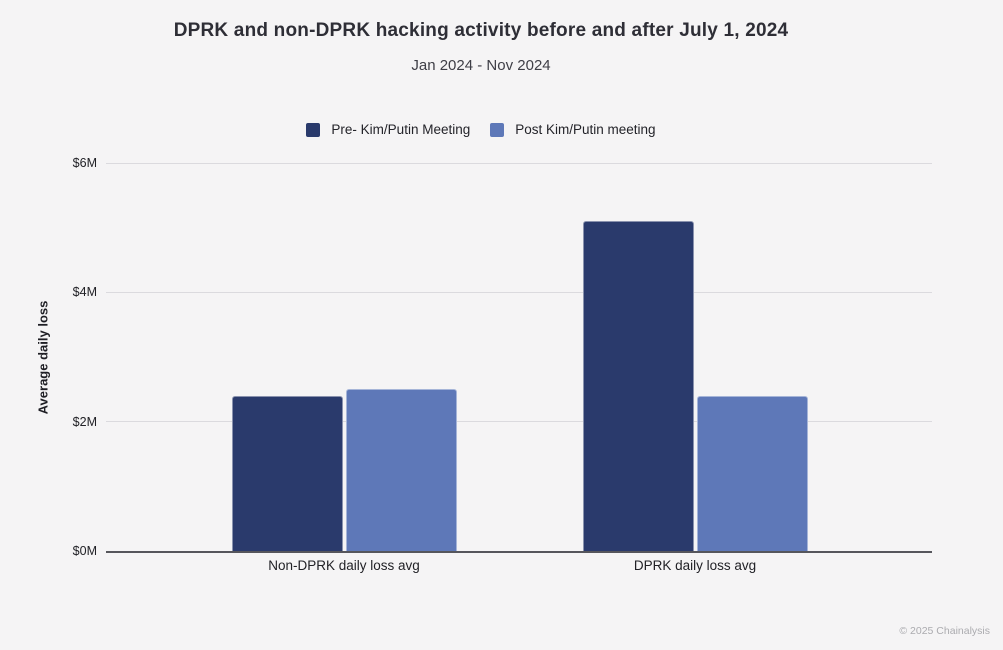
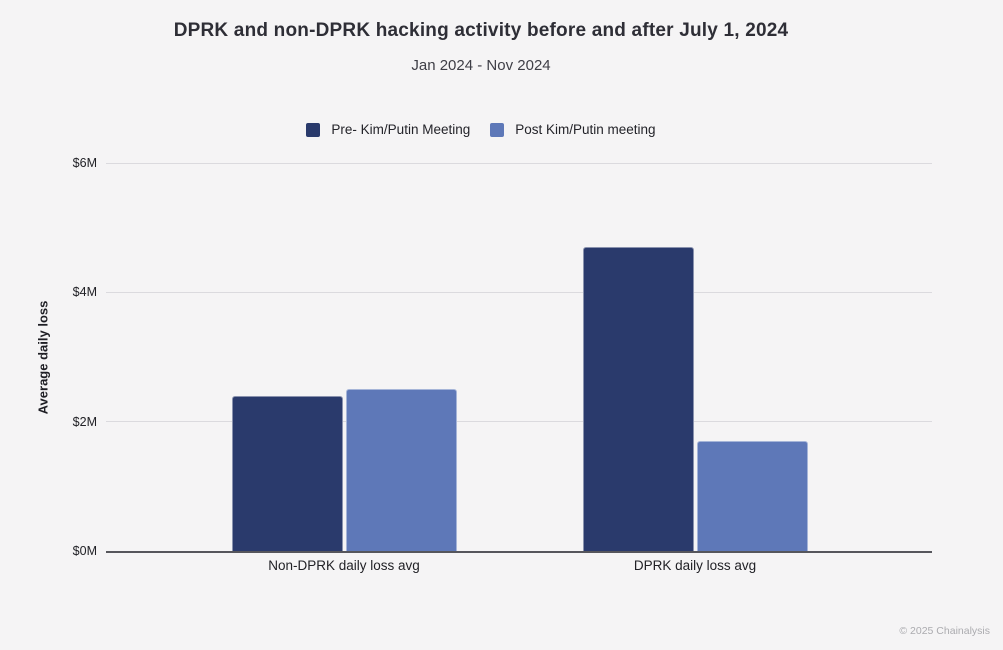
Pre- Kim/Putin Meeting/DPRK daily loss avg: $5.1M -> $4.7M
Post Kim/Putin meeting/DPRK daily loss avg: $2.4M -> $1.7M
